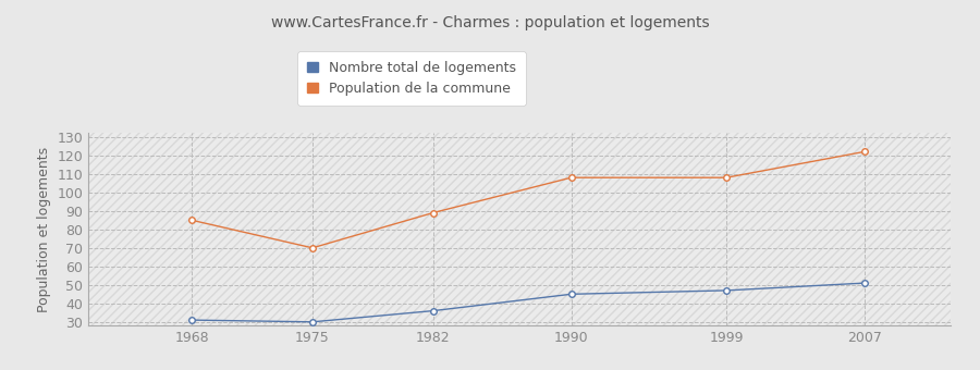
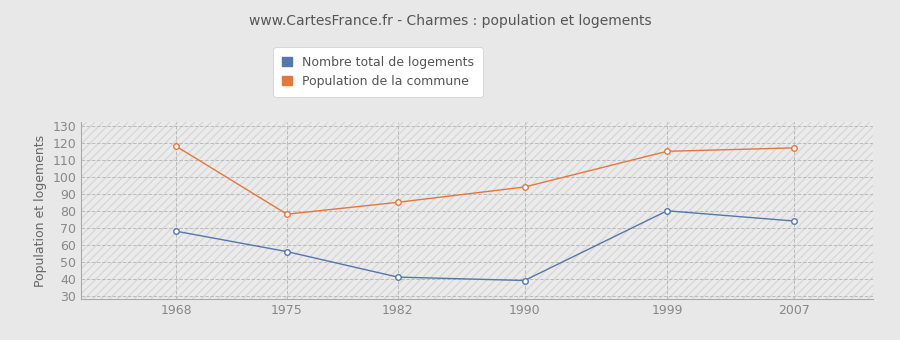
Nombre total de logements/1968: 31 -> 68
Population de la commune/1968: 85 -> 118
Nombre total de logements/1975: 30 -> 56
Population de la commune/1975: 70 -> 78
Nombre total de logements/1982: 36 -> 41
Population de la commune/1982: 89 -> 85
Nombre total de logements/1990: 45 -> 39
Population de la commune/1990: 108 -> 94
Nombre total de logements/1999: 47 -> 80
Population de la commune/1999: 108 -> 115
Nombre total de logements/2007: 51 -> 74
Population de la commune/2007: 122 -> 117
